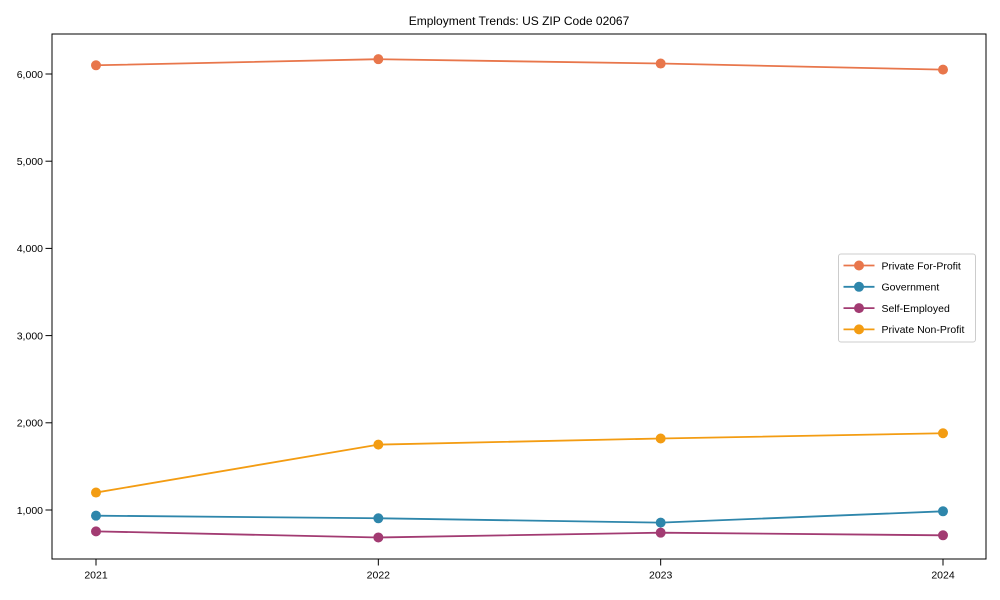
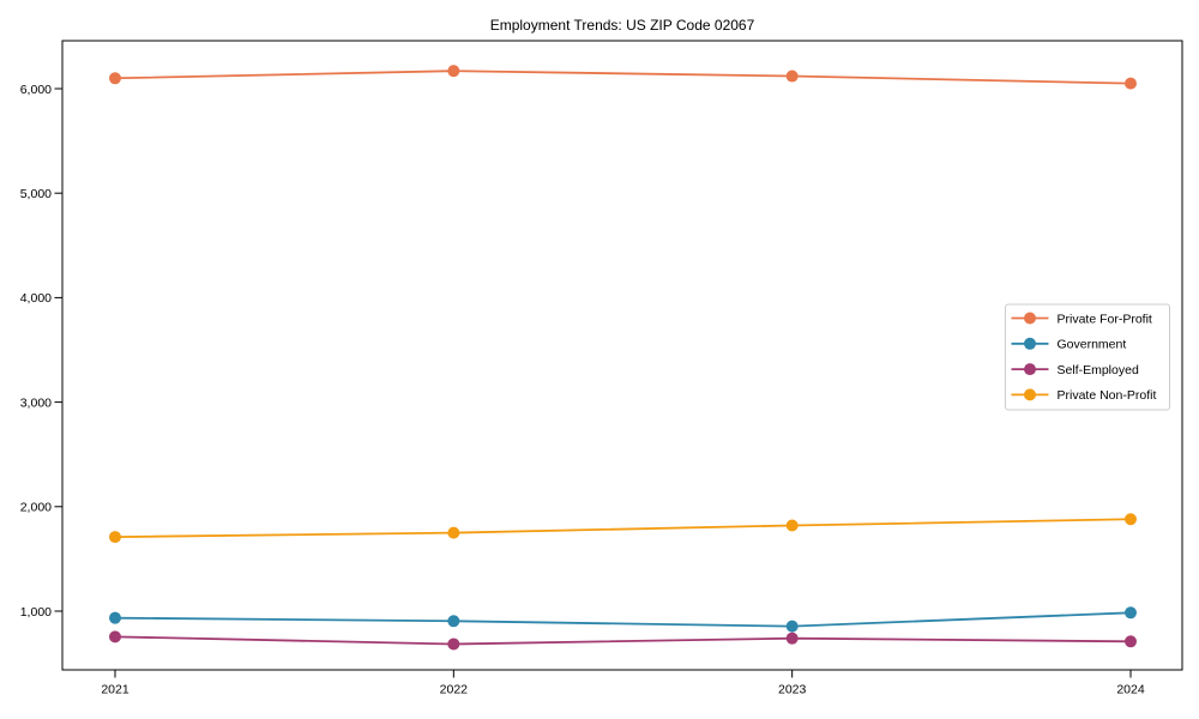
Private Non-Profit/2021: 1200 -> 1700
